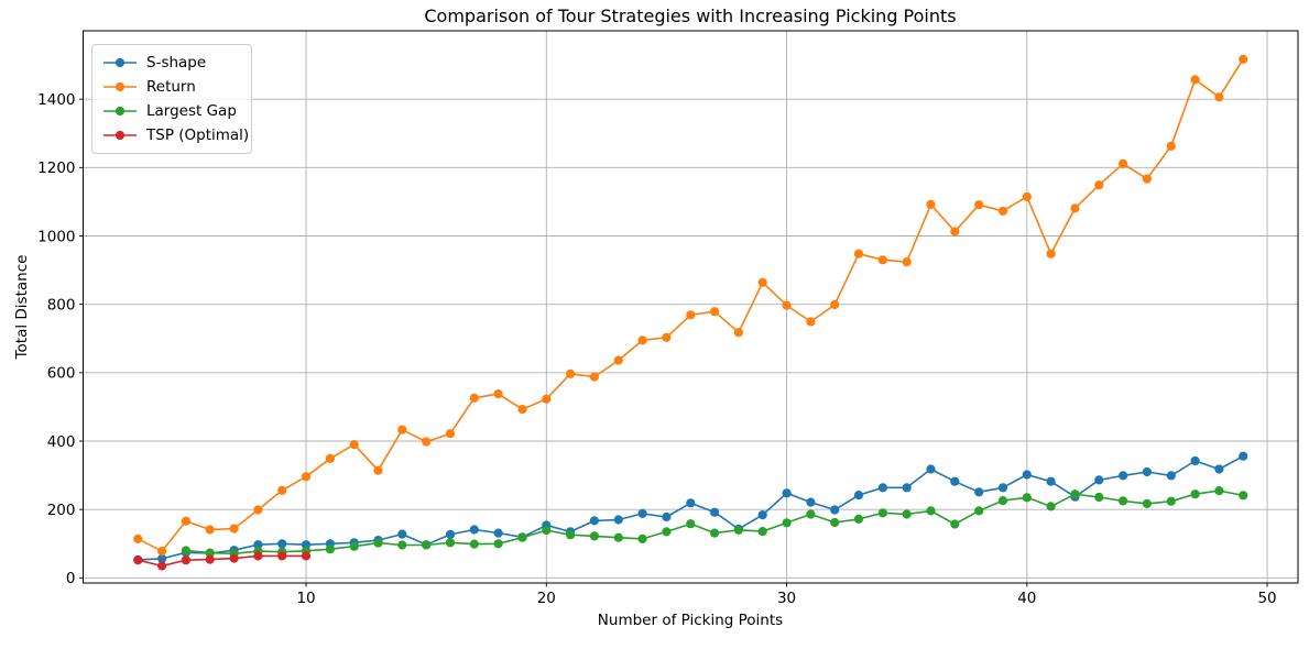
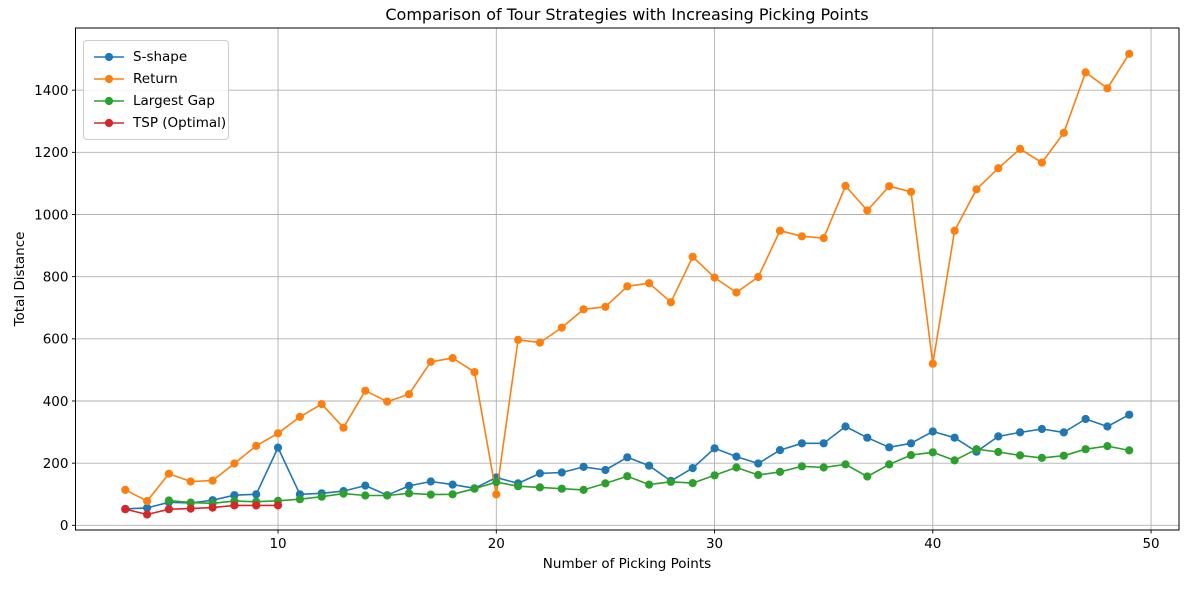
S-shape/10: 100 -> 250
Return/20: 520 -> 100
Return/40: 1120 -> 520
